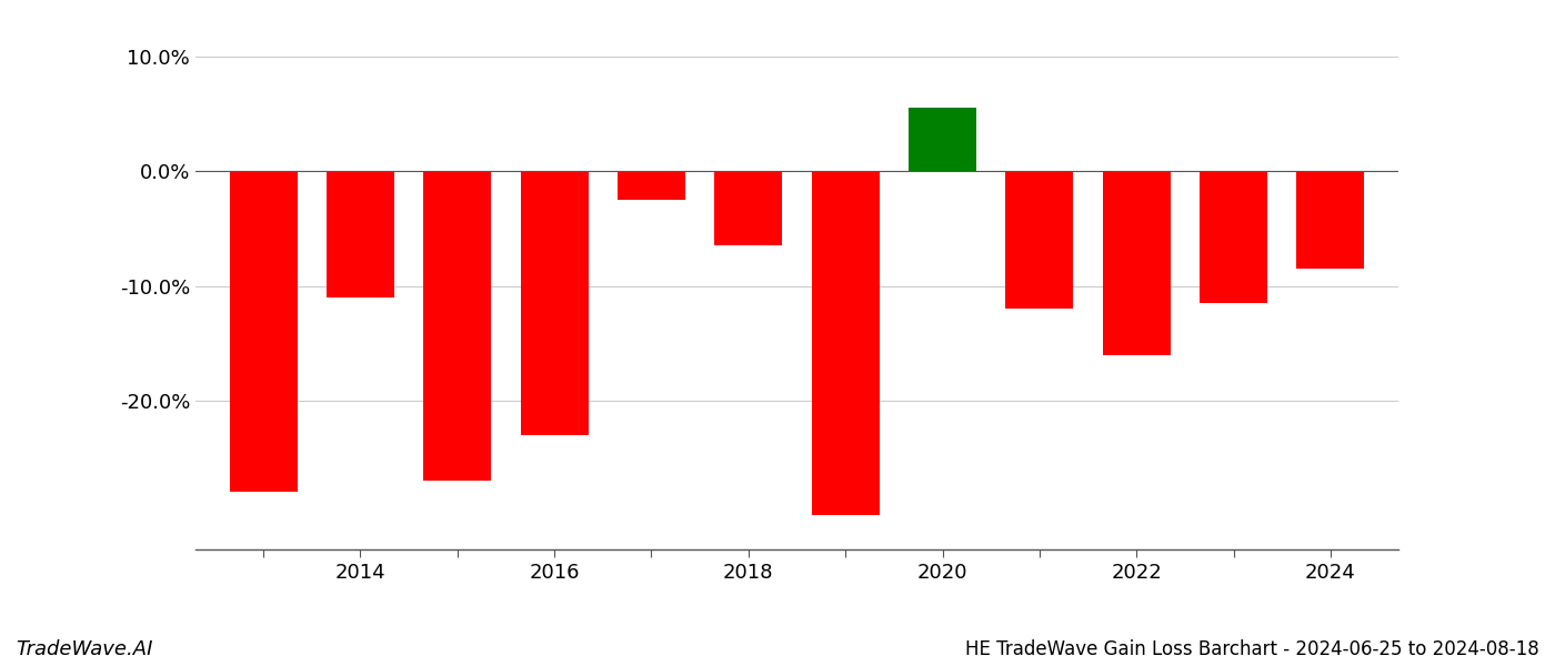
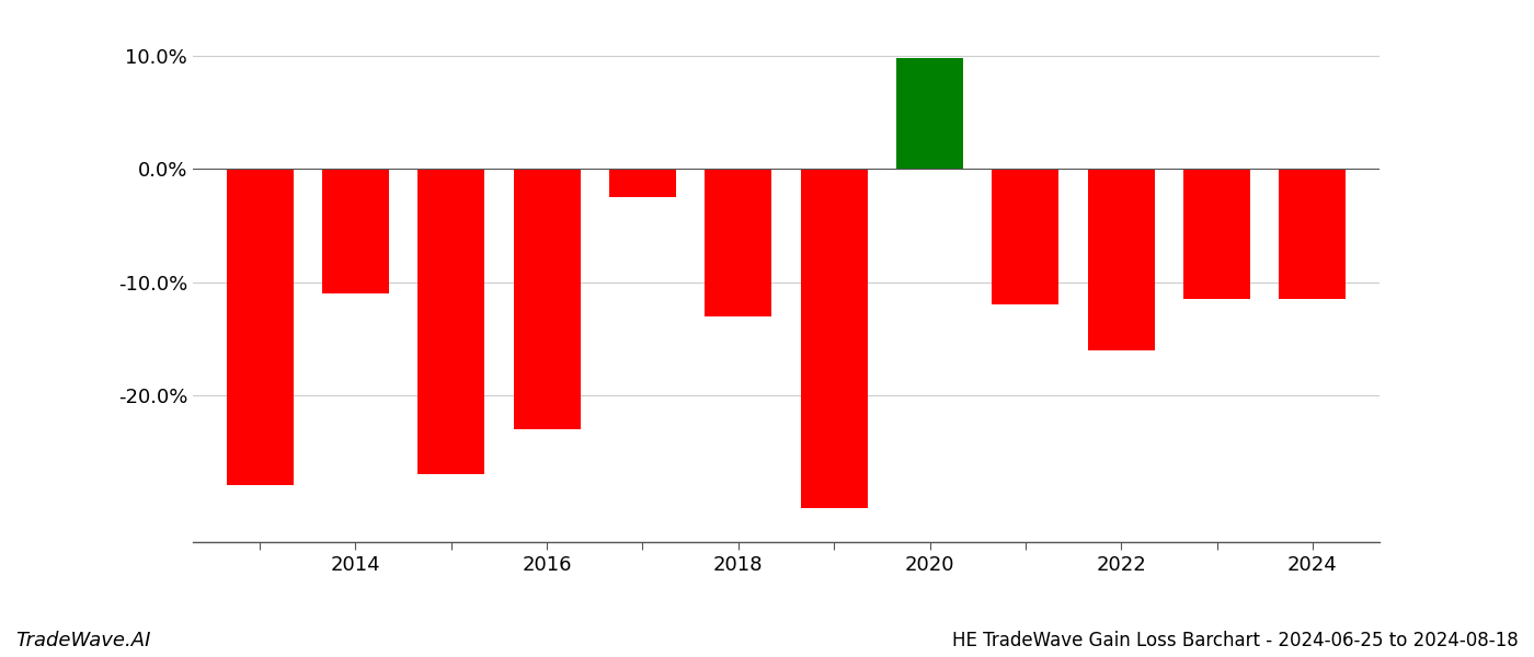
2018: -6.5% -> -13.0%
2020: 5.6% -> 9.8%
2024: -8.5% -> -11.5%
